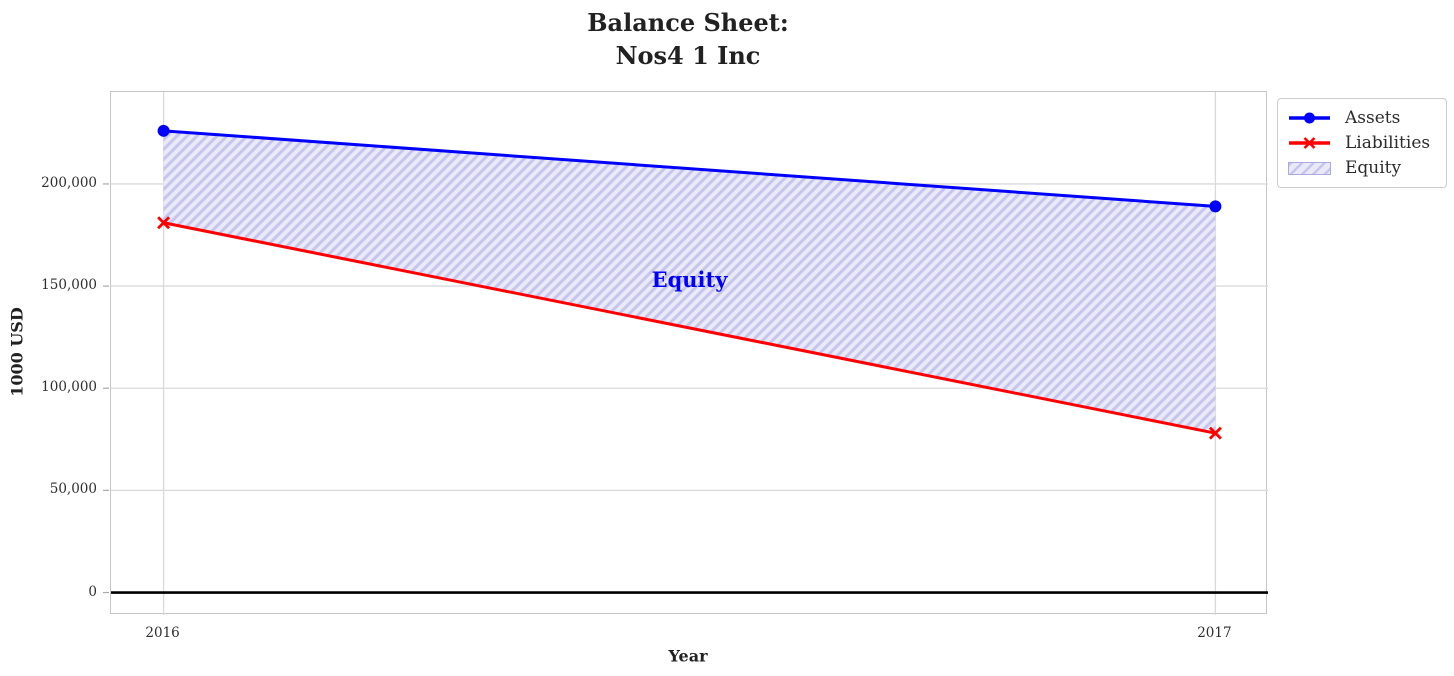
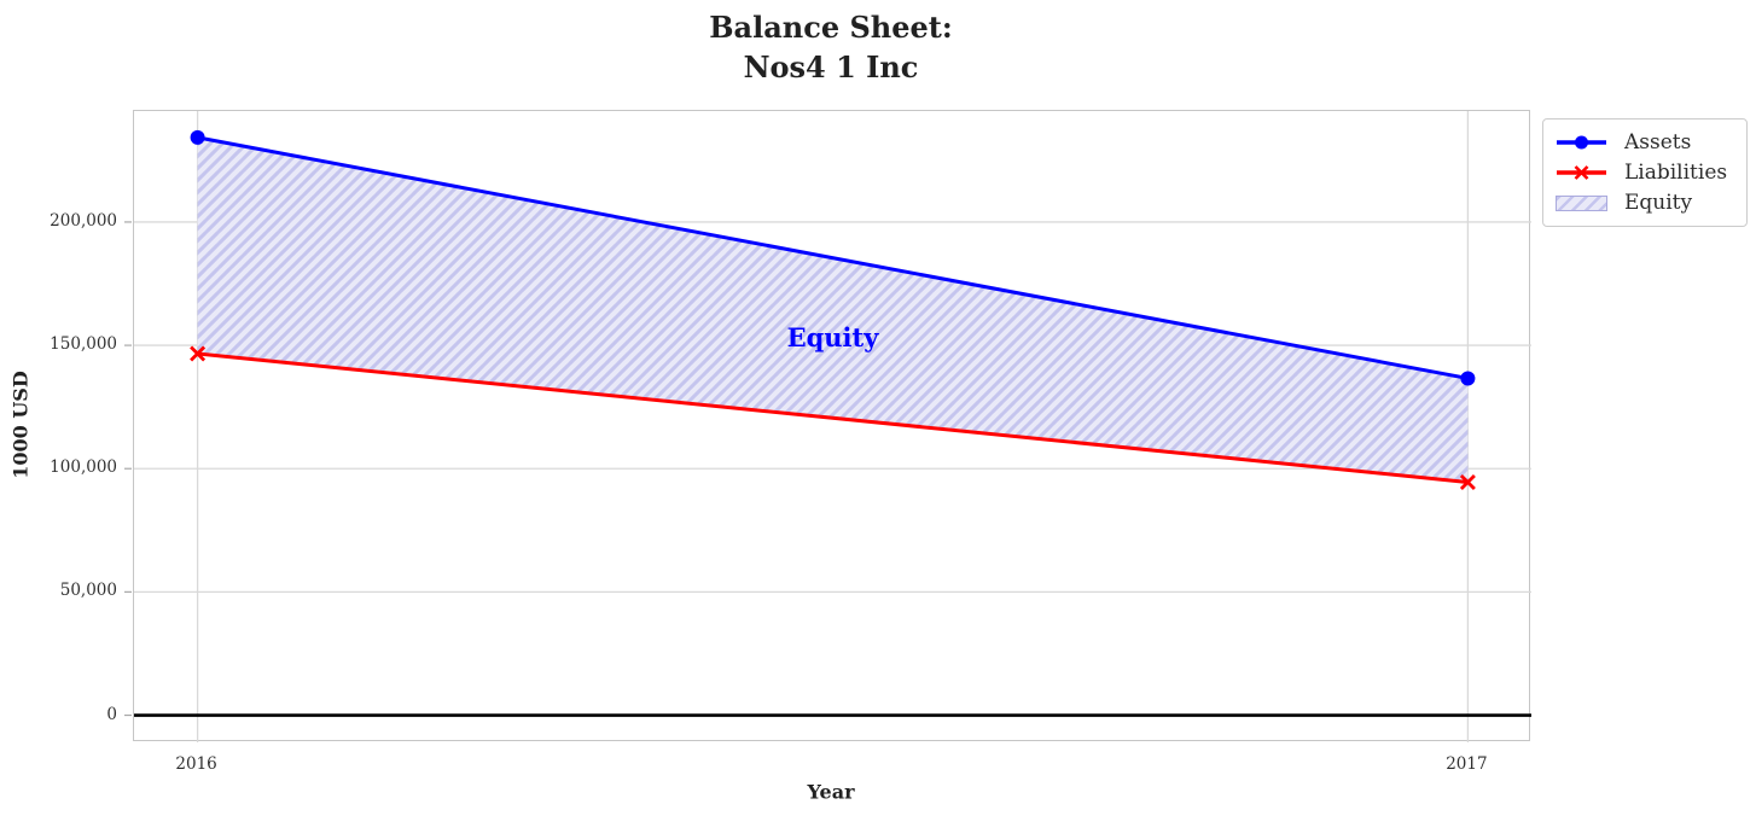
Assets/2016: 226000 -> 234000
Liabilities/2016: 181000 -> 147000
Assets/2017: 189000 -> 137000
Liabilities/2017: 78000 -> 94000
